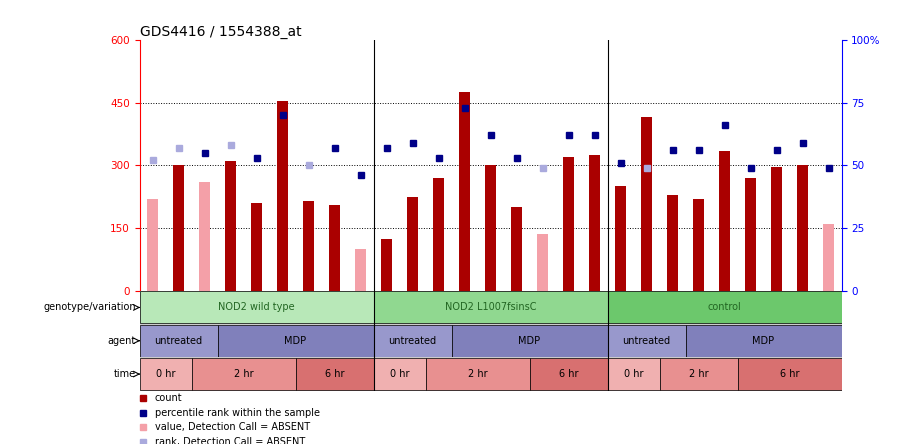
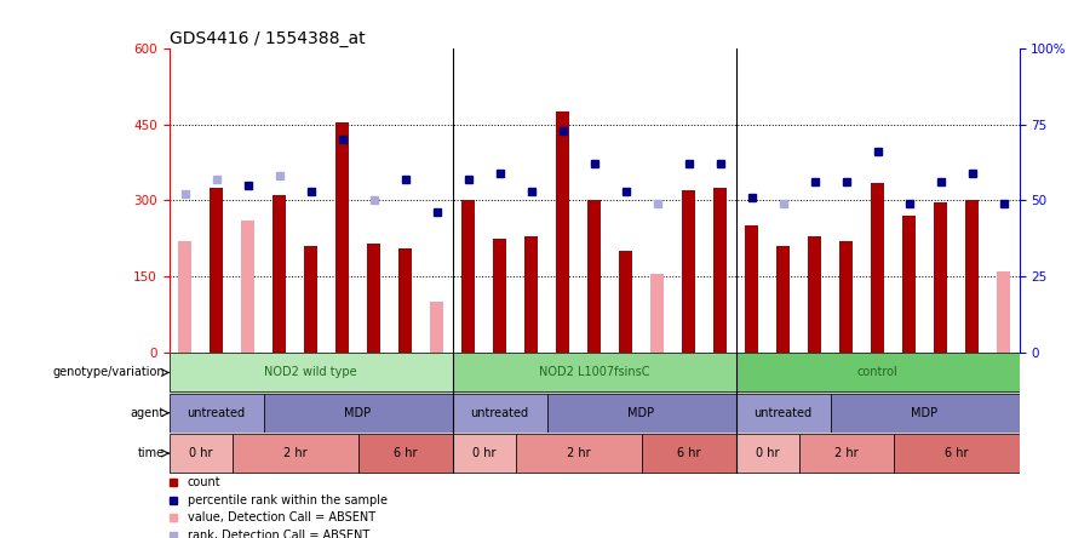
GSM560856: 300 -> 325
GSM560858: 125 -> 300
GSM560860: 270 -> 230
GSM560876: 135 -> 155
GSM560862: 415 -> 210
